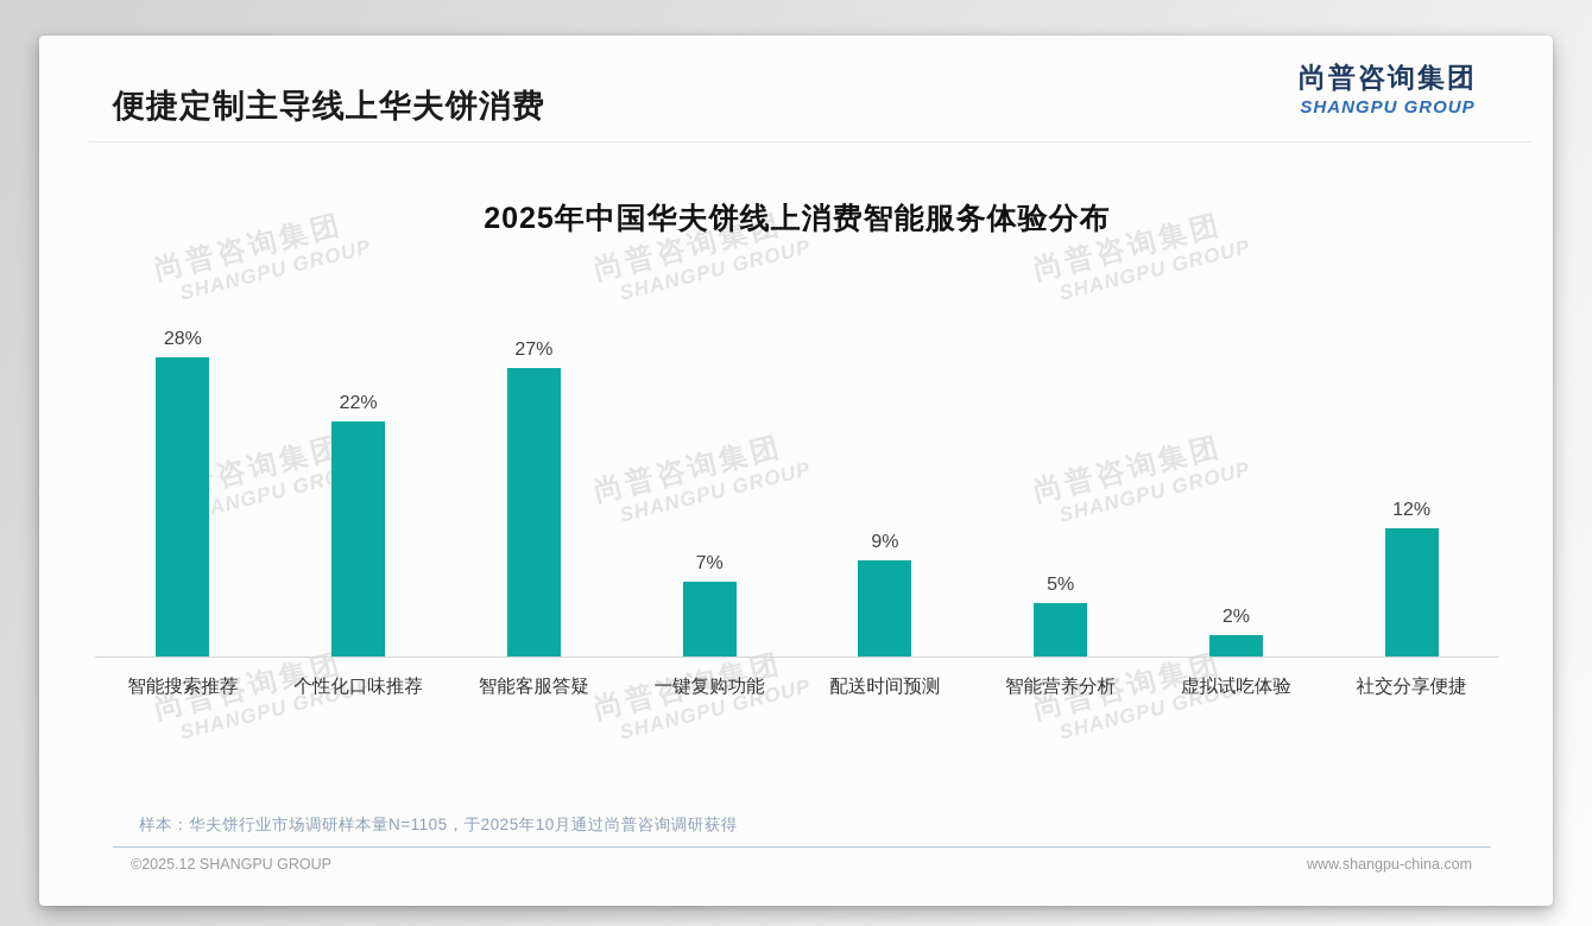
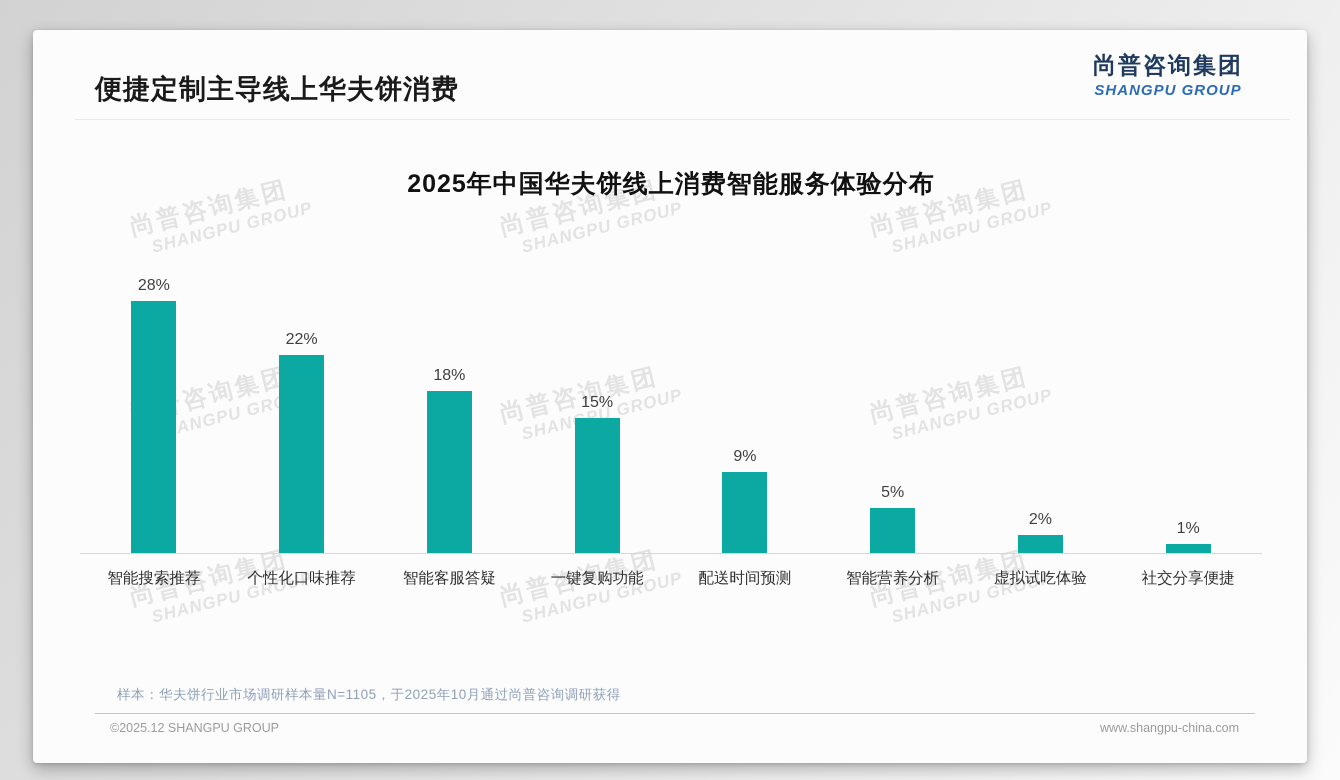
智能客服答疑: 27% -> 18%
一键复购功能: 7% -> 15%
社交分享便捷: 12% -> 1%
